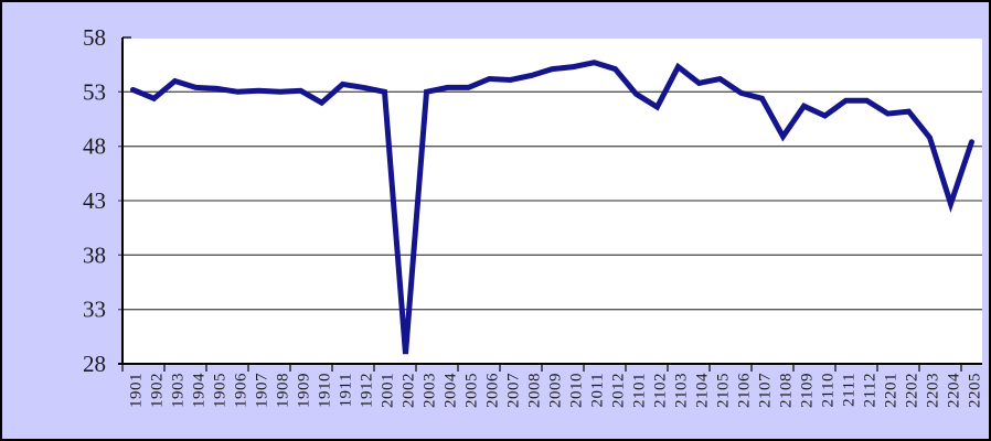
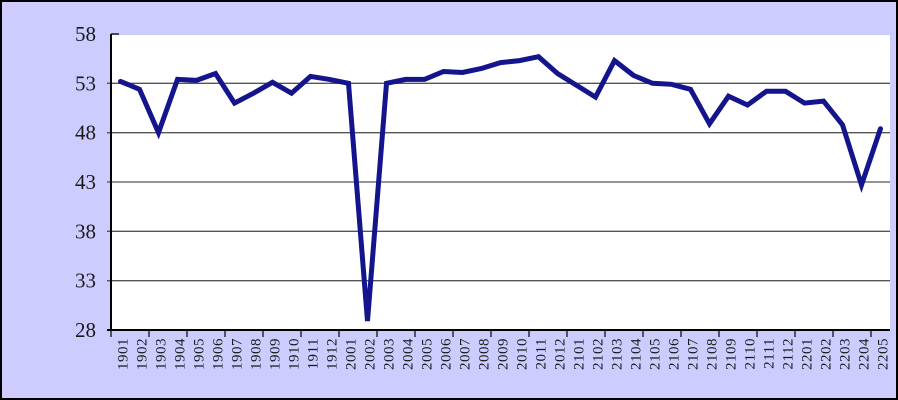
1903: 54 -> 48
1906: 53 -> 54
1907: 53 -> 51
1908: 53 -> 52
2012: 55 -> 54
2105: 54 -> 53
